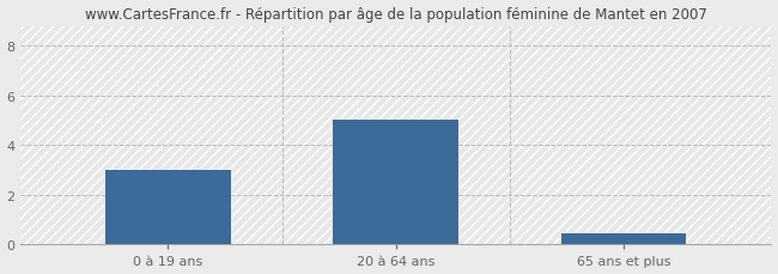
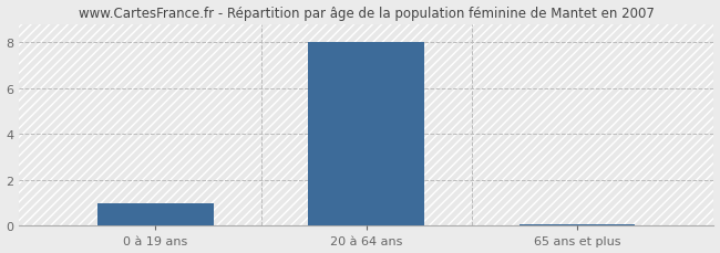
0 à 19 ans: 3.00 -> 1.00
20 à 64 ans: 5.00 -> 8.00
65 ans et plus: 0.45 -> 0.05
